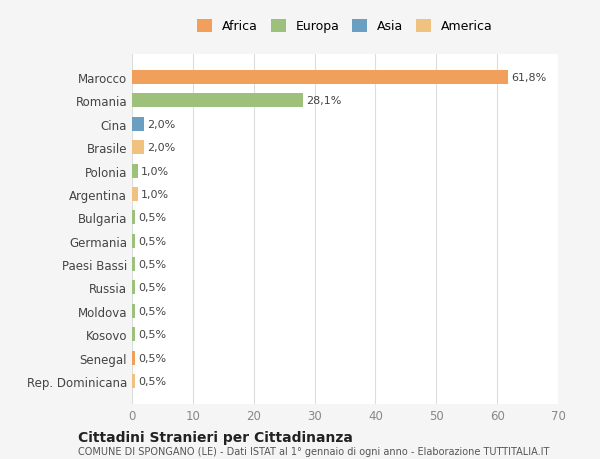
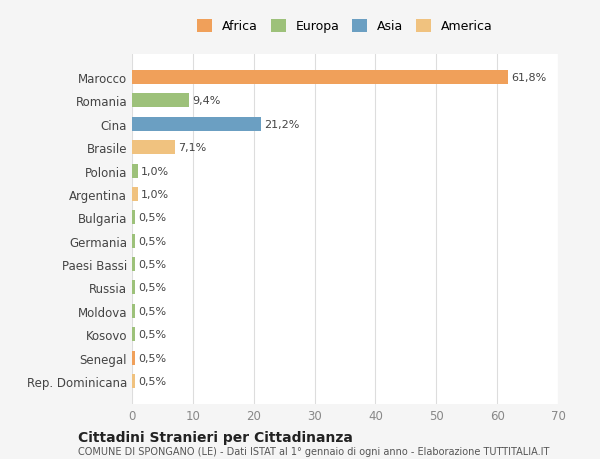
Romania: 28,1% -> 9,4%
Cina: 2,0% -> 21,2%
Brasile: 2,0% -> 7,1%
